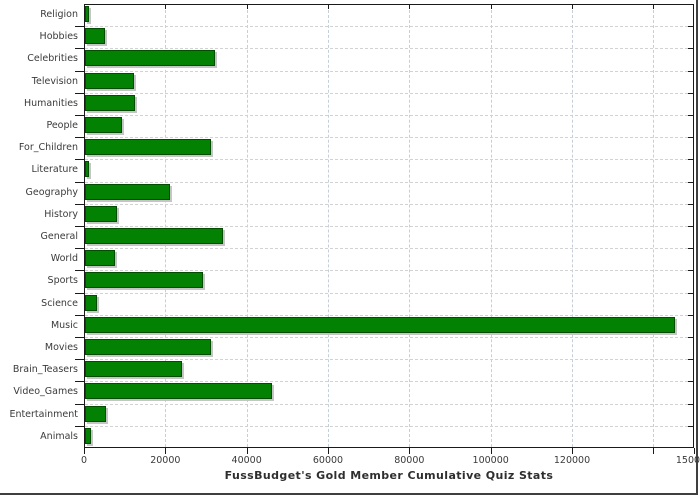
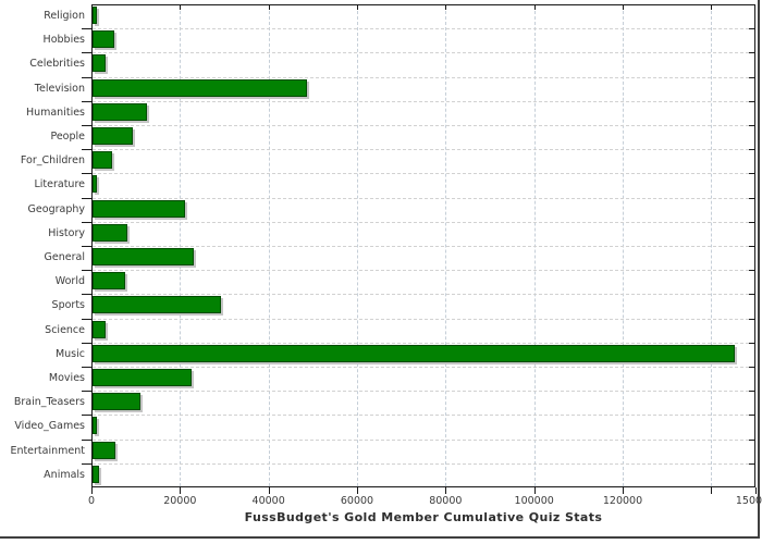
Celebrities: 32000 -> 3000
Television: 12000 -> 49000
For_Children: 31000 -> 4000
General: 34000 -> 23000
Movies: 31000 -> 22000
Brain_Teasers: 24000 -> 11000
Video_Games: 46000 -> 1000
